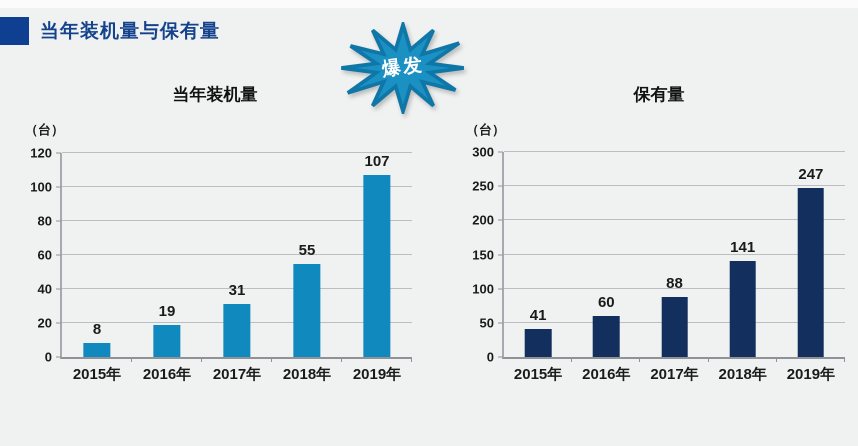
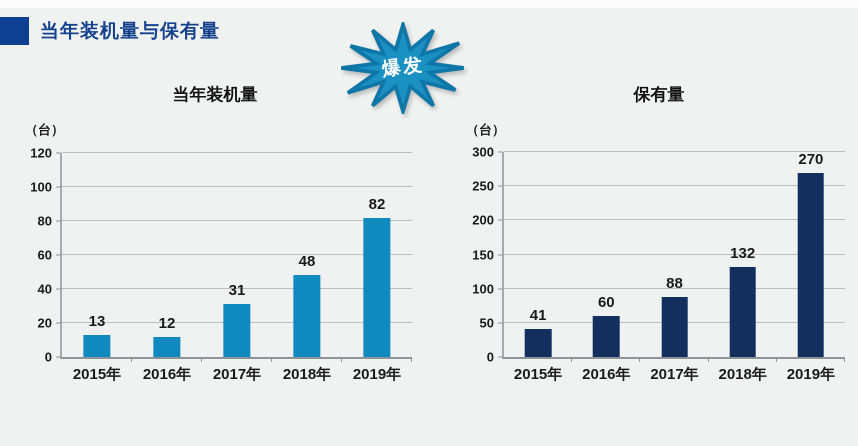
当年装机量/2015年: 8 -> 13
当年装机量/2016年: 19 -> 12
当年装机量/2018年: 55 -> 48
当年装机量/2019年: 107 -> 82
保有量/2018年: 141 -> 132
保有量/2019年: 247 -> 270
